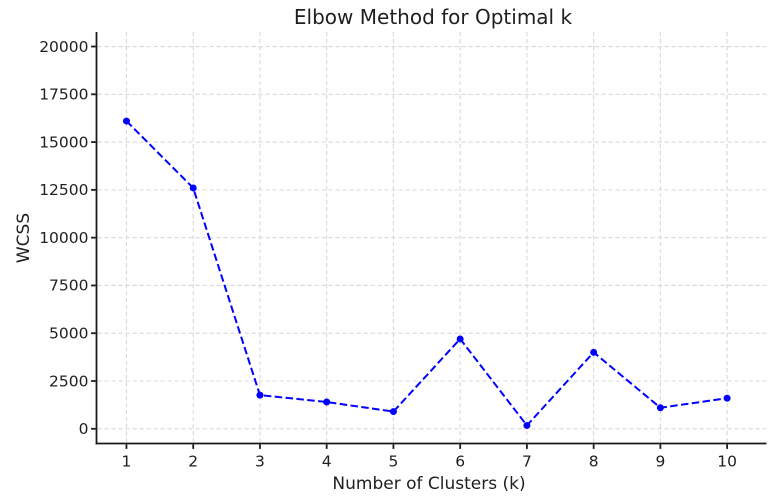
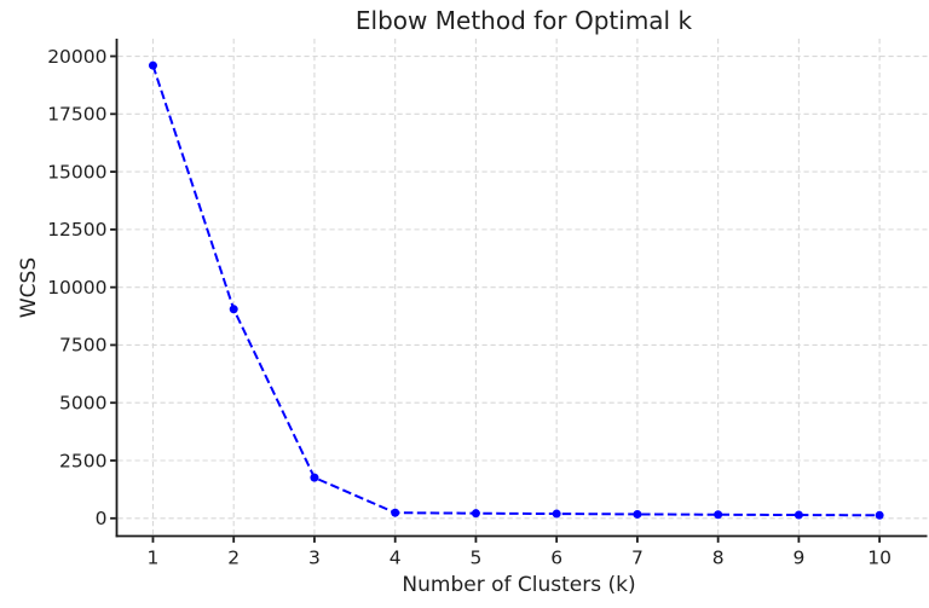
1: 16100 -> 19600
2: 12600 -> 9000
4: 1400 -> 200
5: 900 -> 200
6: 4700 -> 200
8: 4000 -> 200
9: 1100 -> 100
10: 1600 -> 100
